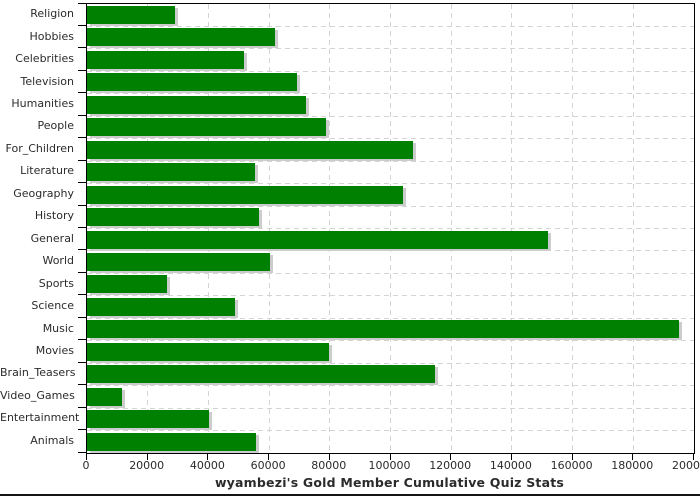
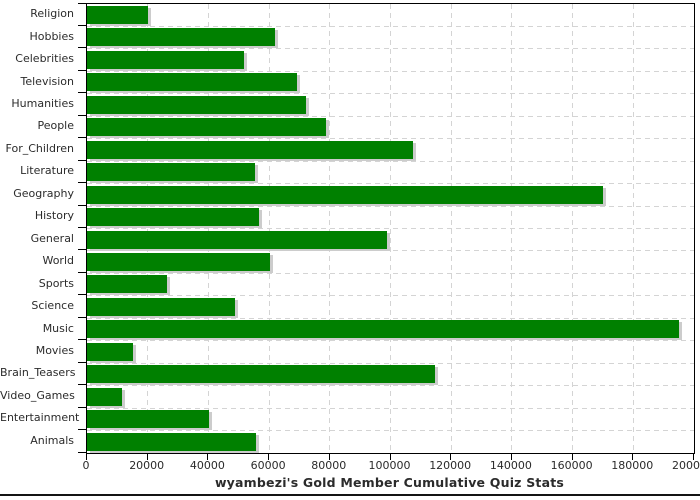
Religion: 29000 -> 20000
Geography: 104000 -> 170000
General: 152000 -> 99000
Movies: 80000 -> 15000
